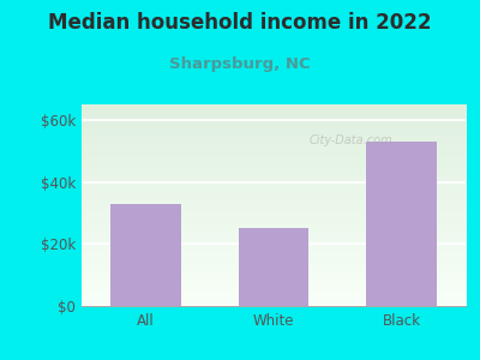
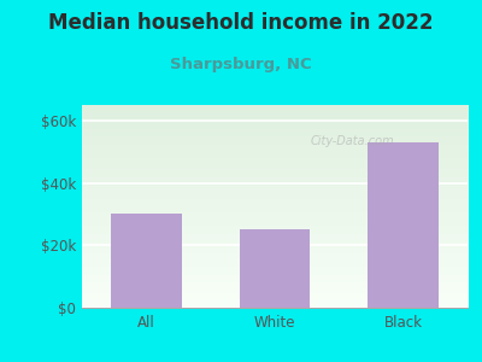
All: $33k -> $30k
